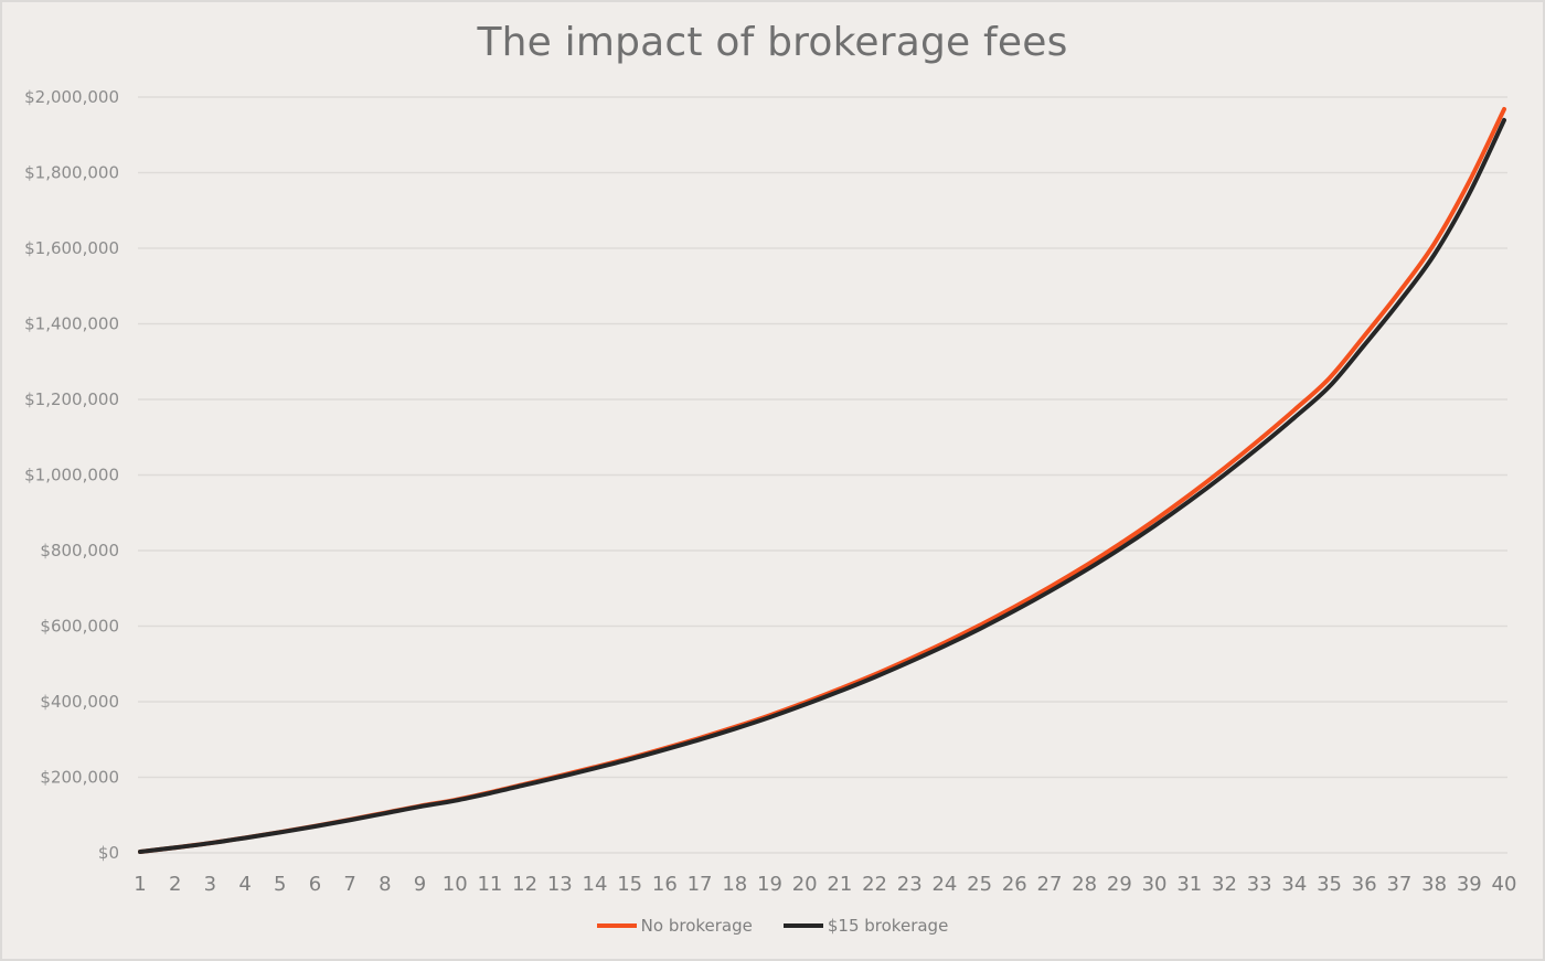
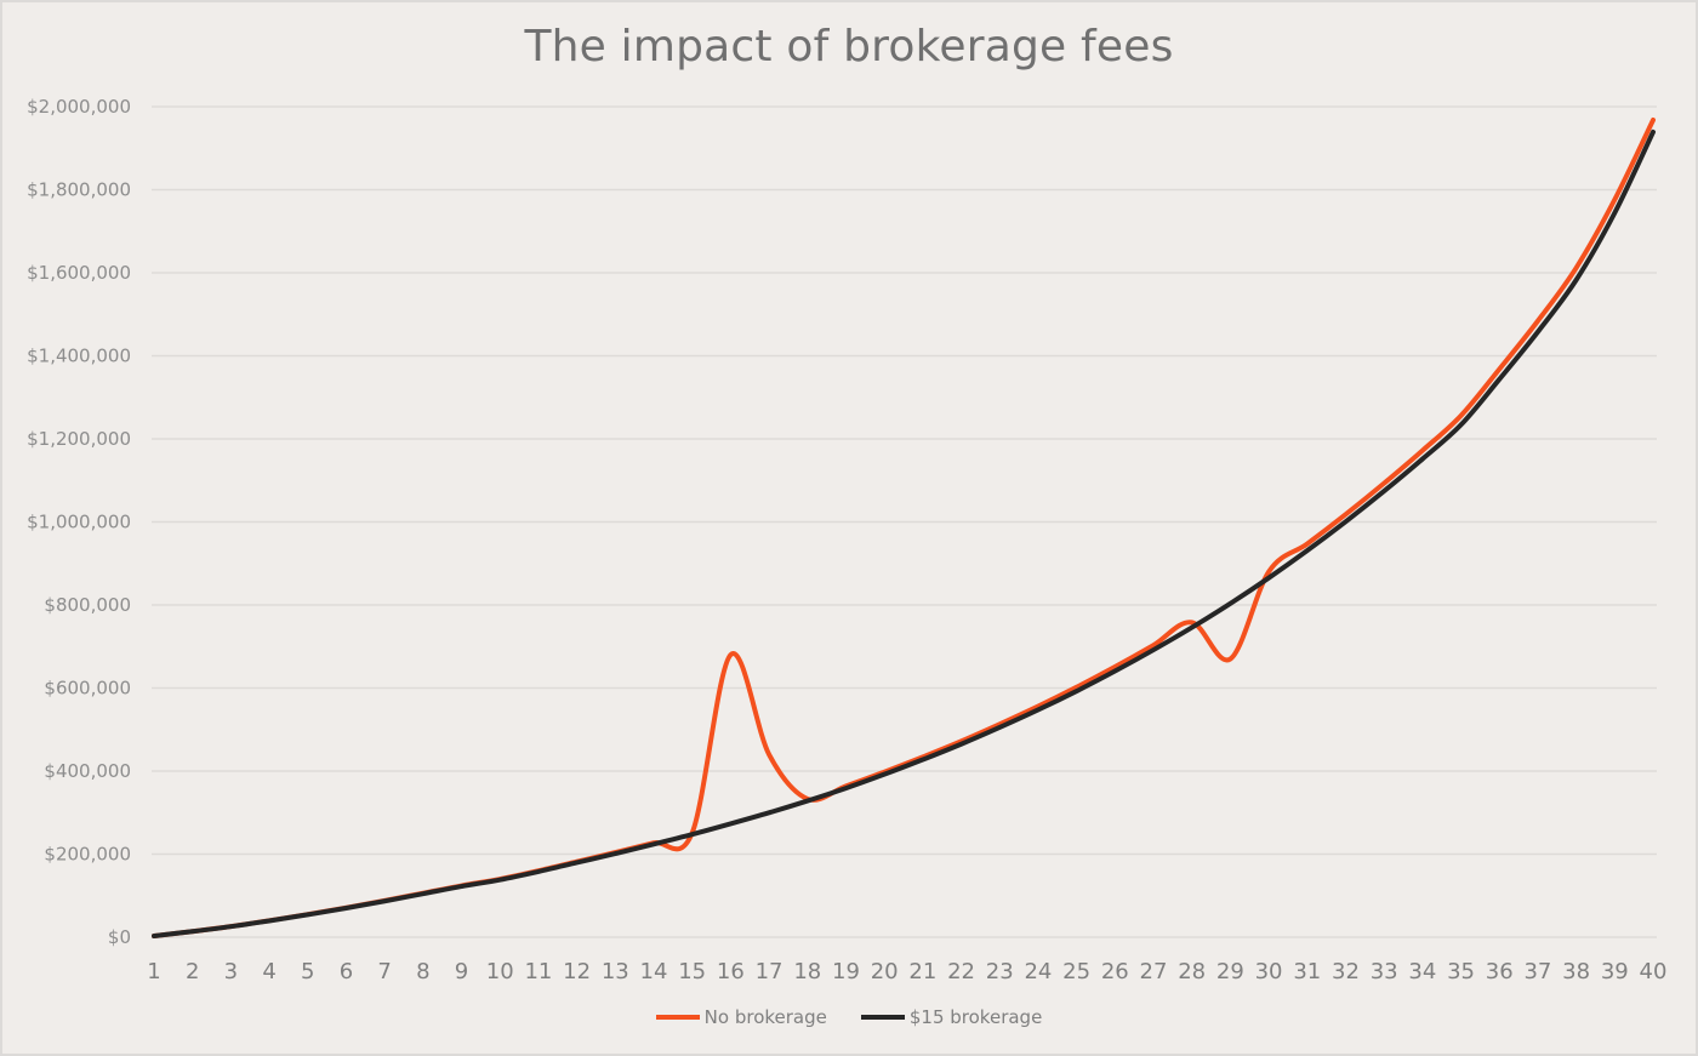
No brokerage/16: $280000 -> $680000
No brokerage/17: $300000 -> $440000
No brokerage/29: $820000 -> $670000
